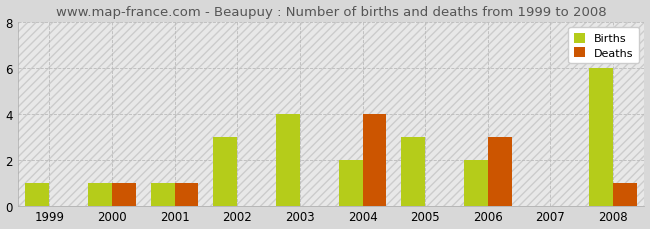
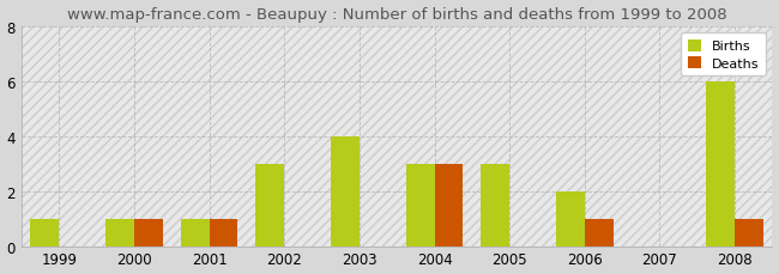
Births/2004: 2 -> 3
Deaths/2004: 4 -> 3
Deaths/2006: 3 -> 1
